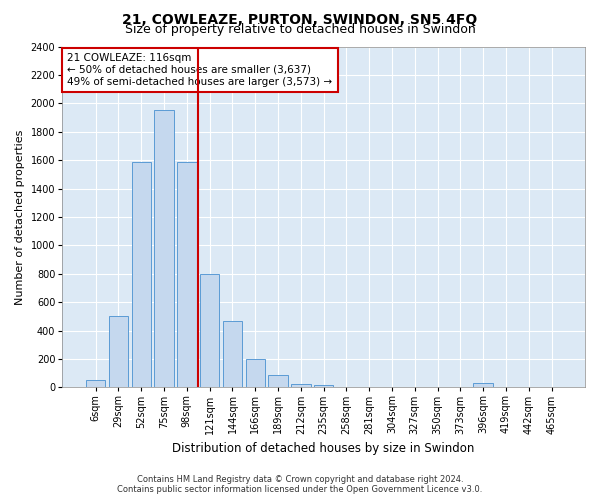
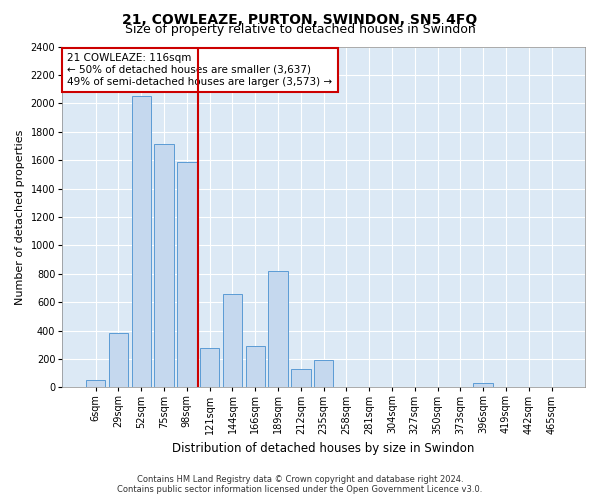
29sqm: 500 -> 380
52sqm: 1590 -> 2050
75sqm: 1950 -> 1710
121sqm: 800 -> 280
144sqm: 470 -> 660
166sqm: 200 -> 290
189sqm: 90 -> 820
212sqm: 20 -> 130
235sqm: 20 -> 190
